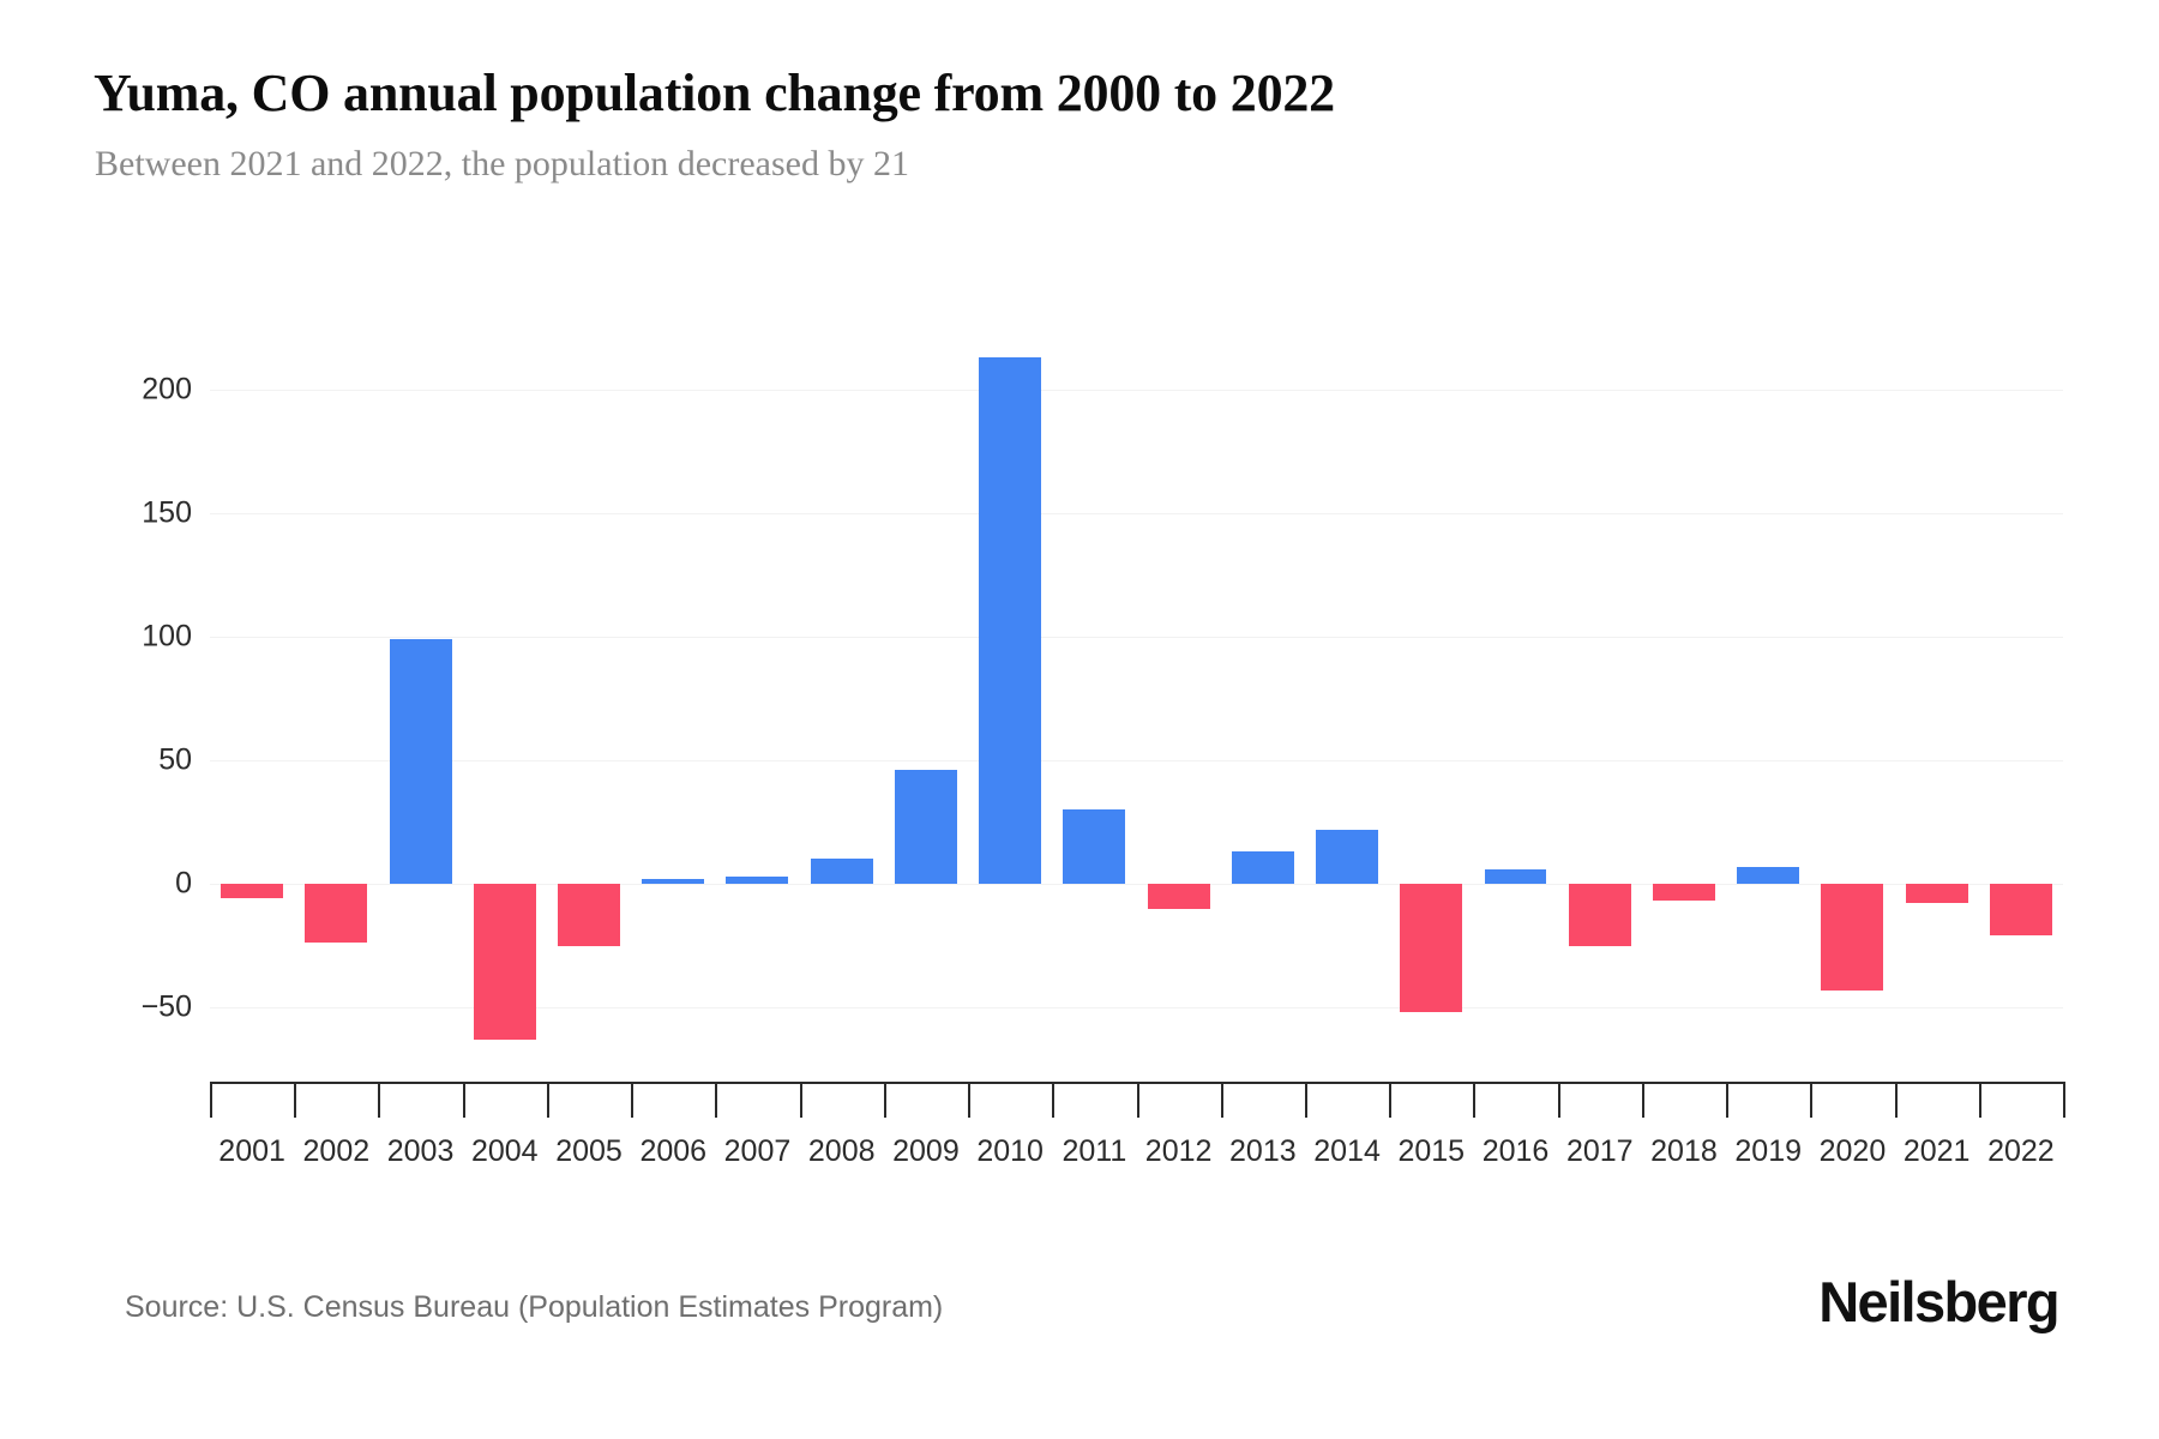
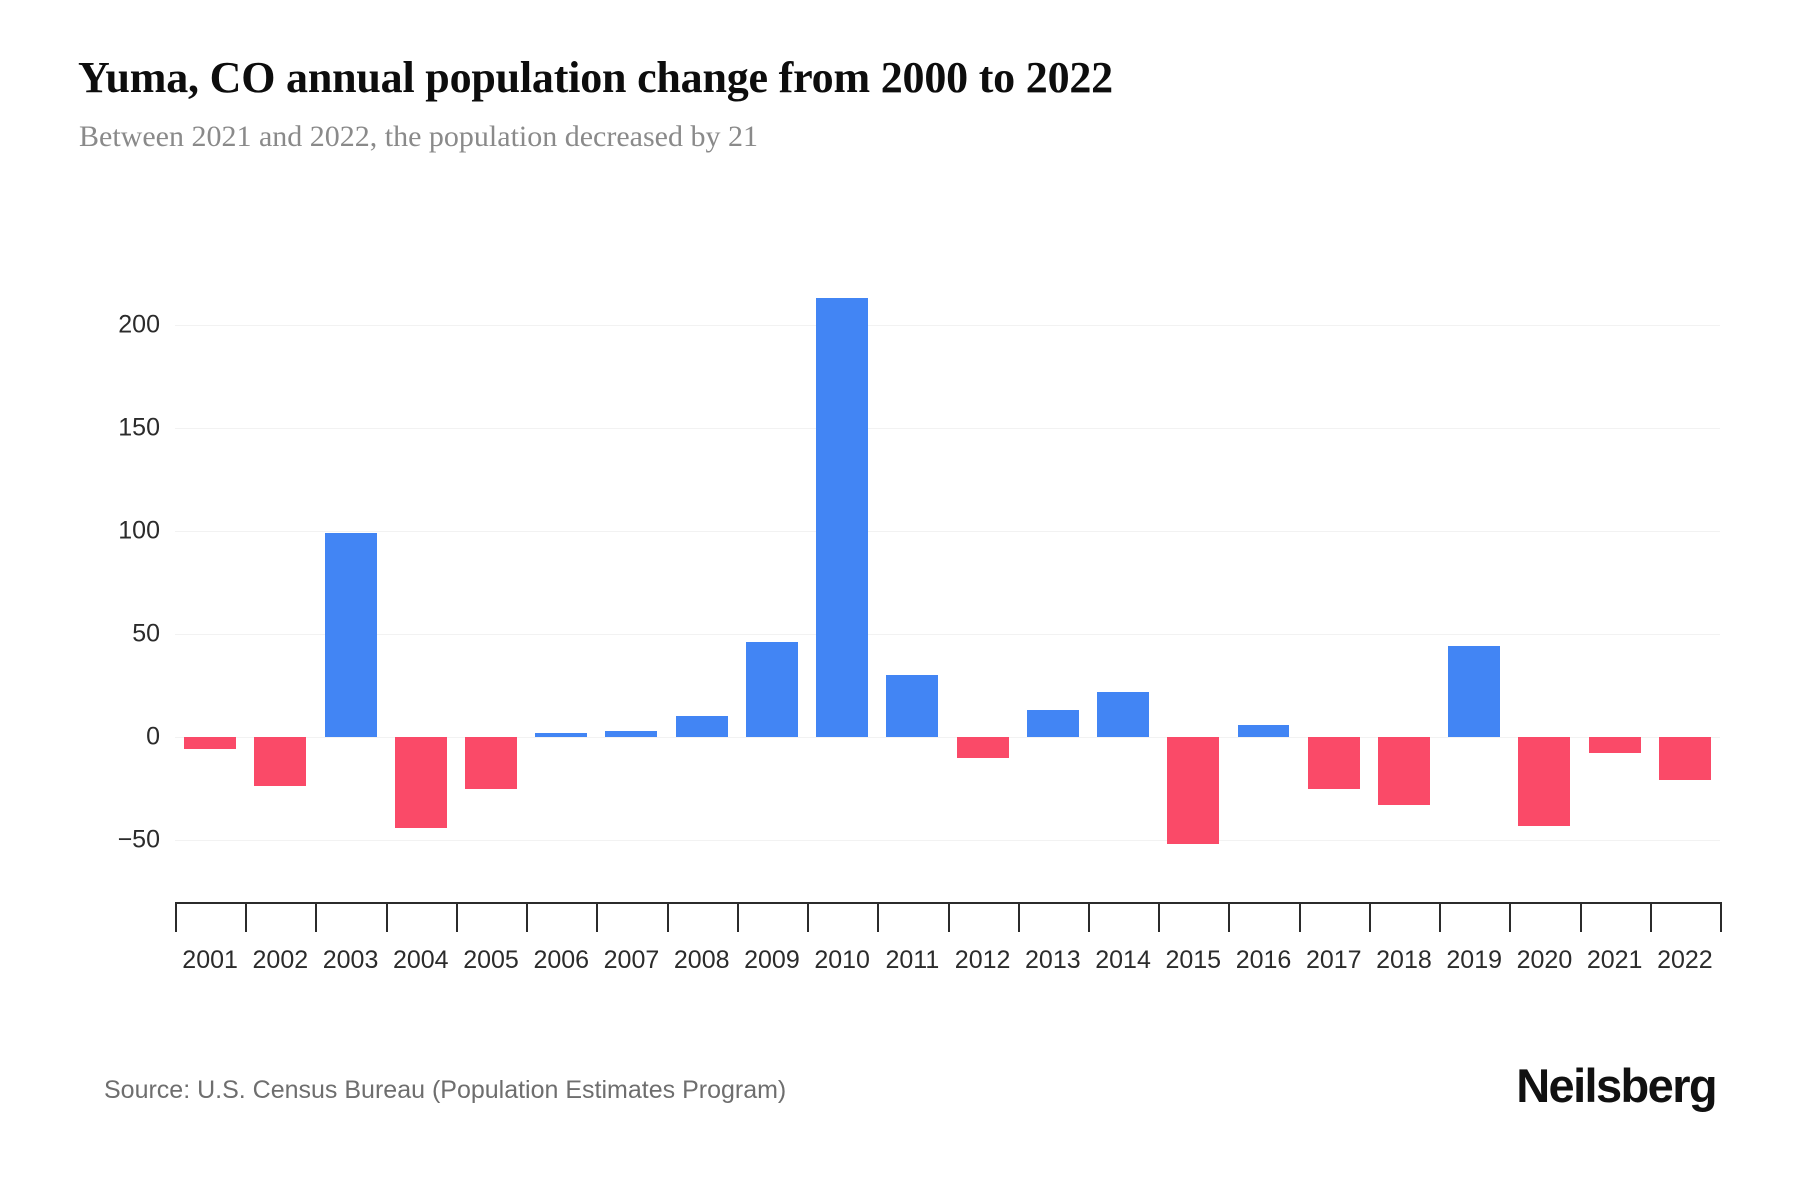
2004: -63 -> -44
2018: -7 -> -33
2019: 7 -> 44
